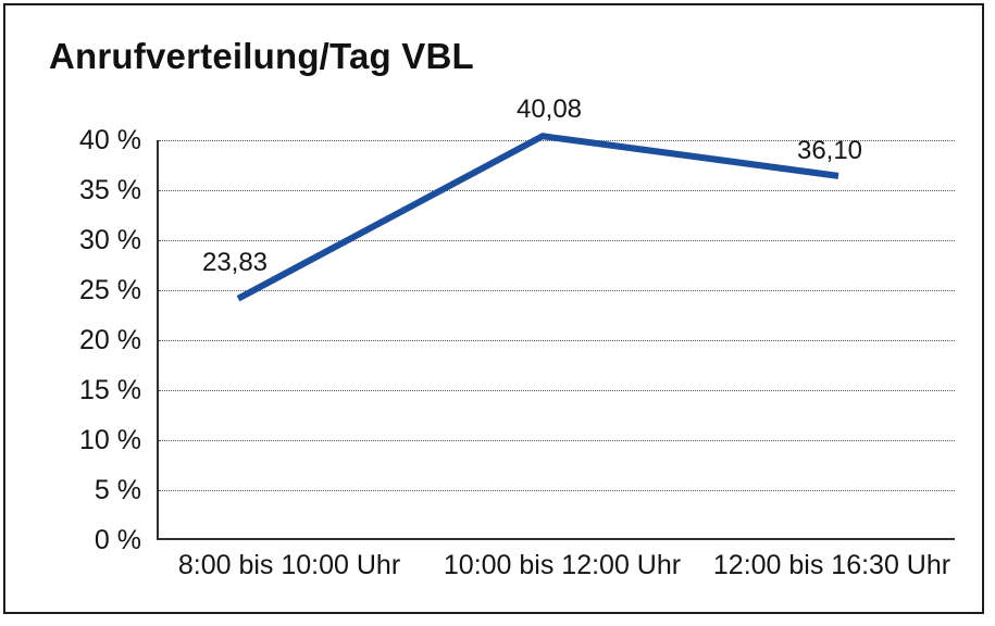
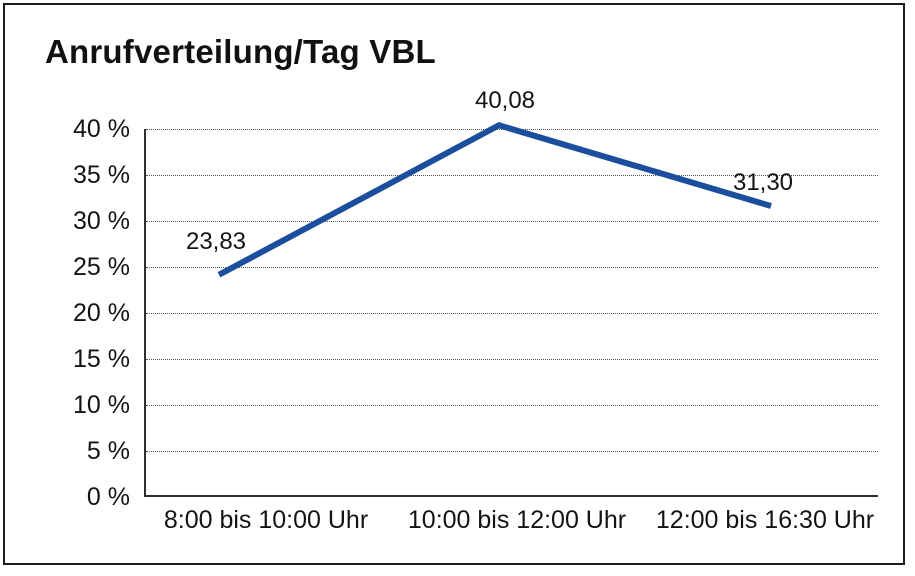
12:00 bis 16:30 Uhr: 36,10 -> 31,30
